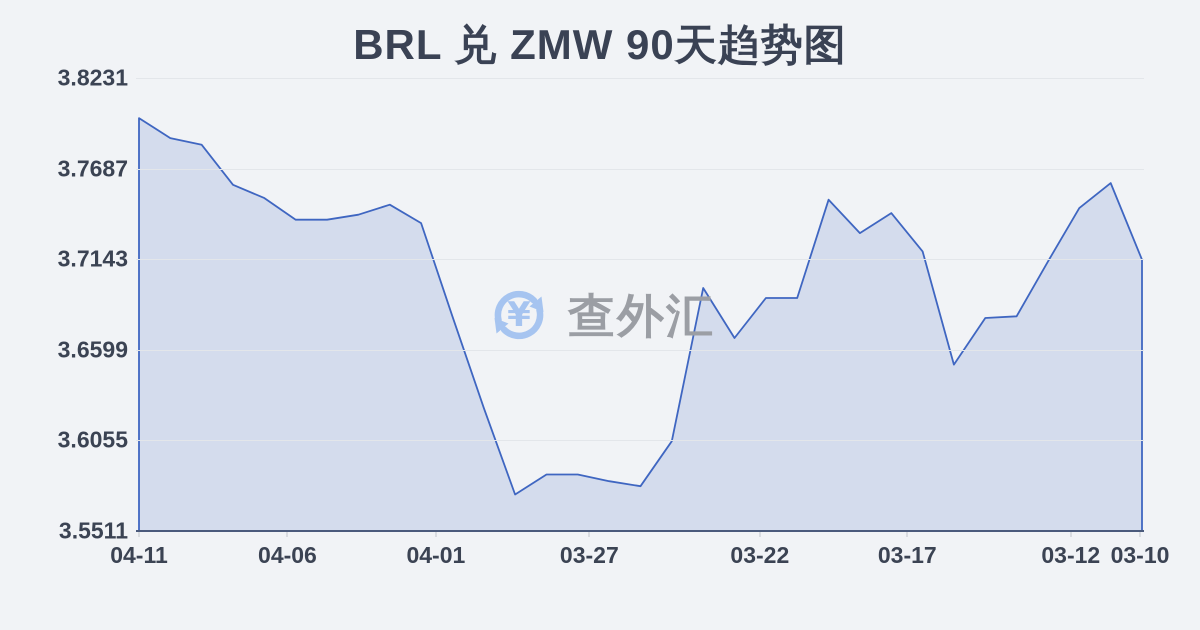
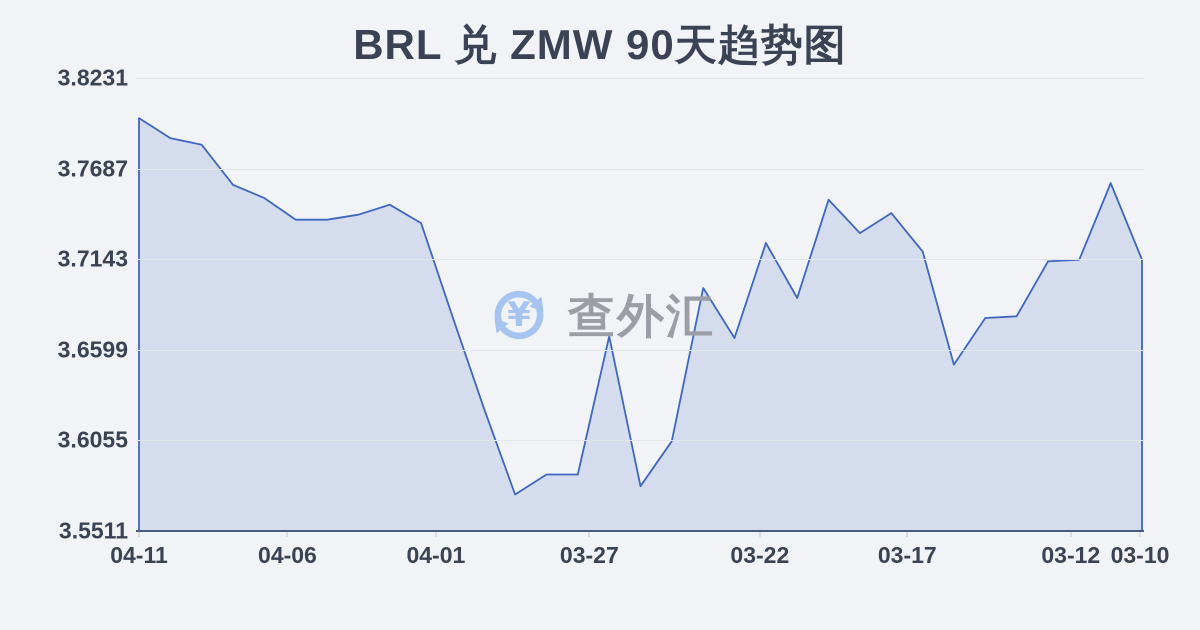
03-27: 3.581 -> 3.668
03-22: 3.691 -> 3.724
03-12: 3.745 -> 3.714
